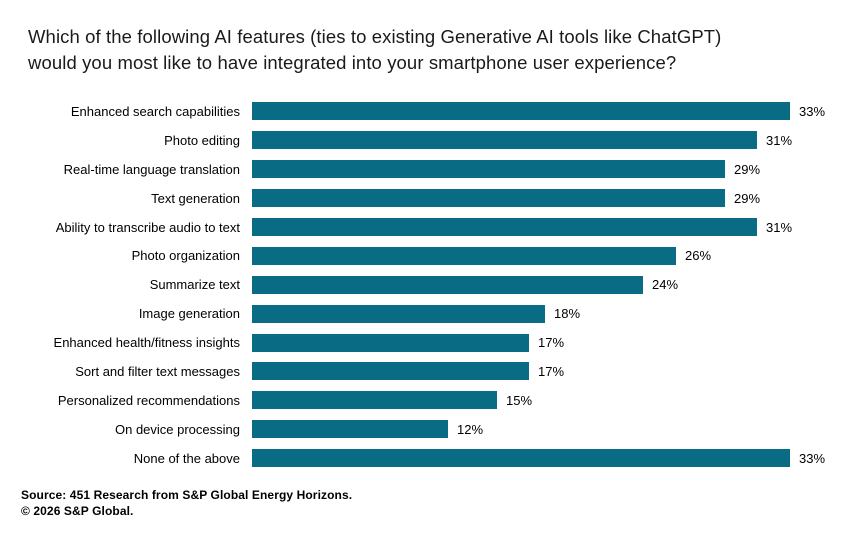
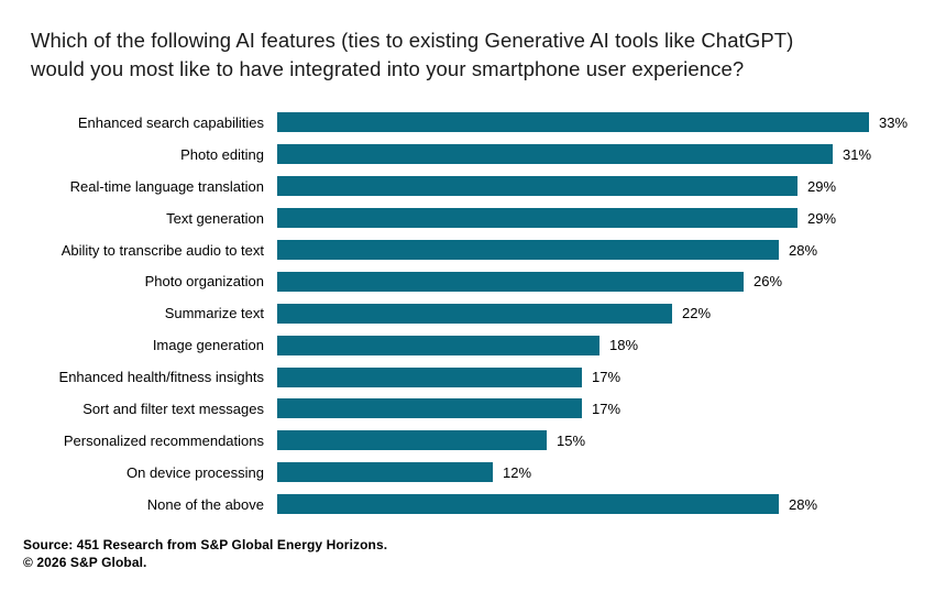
Ability to transcribe audio to text: 31% -> 28%
Summarize text: 24% -> 22%
None of the above: 33% -> 28%
